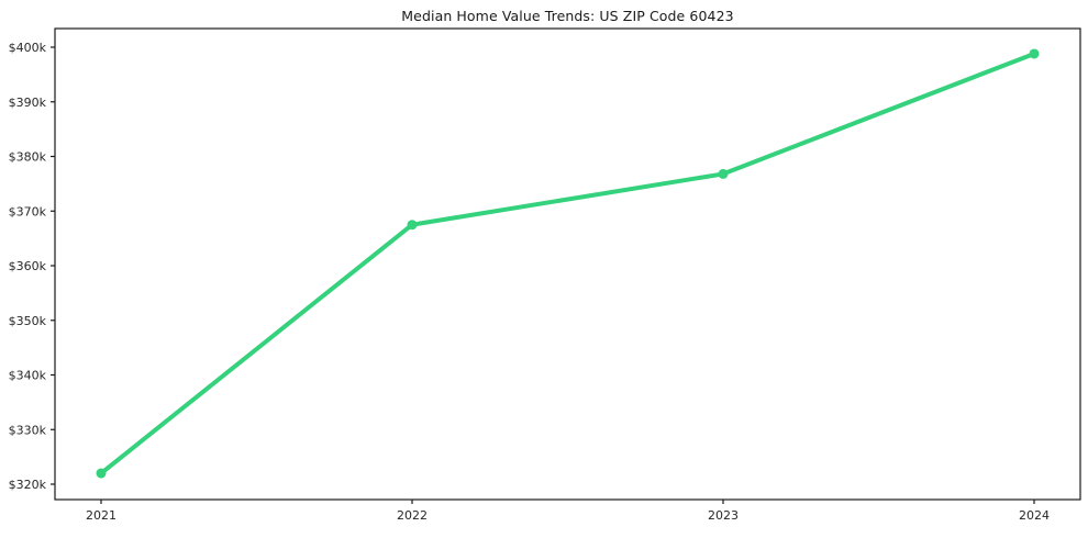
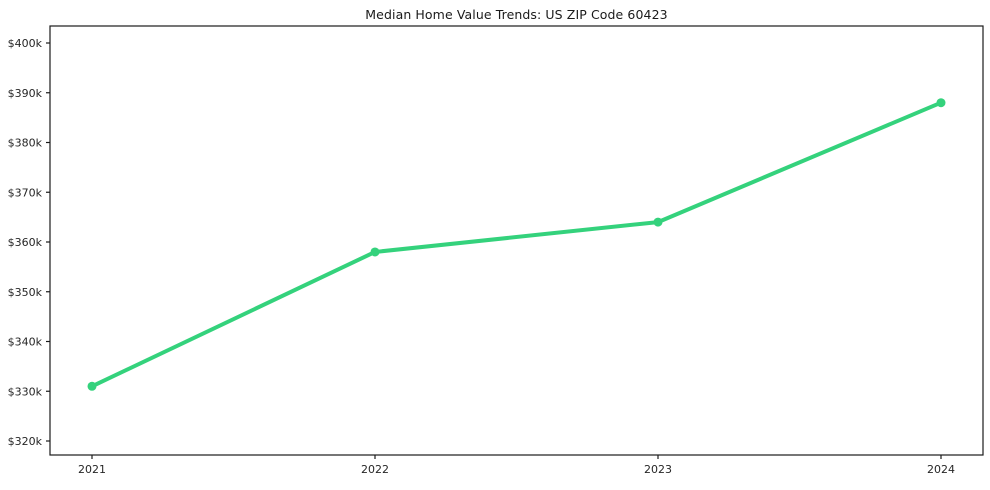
2021: $322k -> $331k
2022: $368k -> $358k
2023: $377k -> $364k
2024: $399k -> $388k
